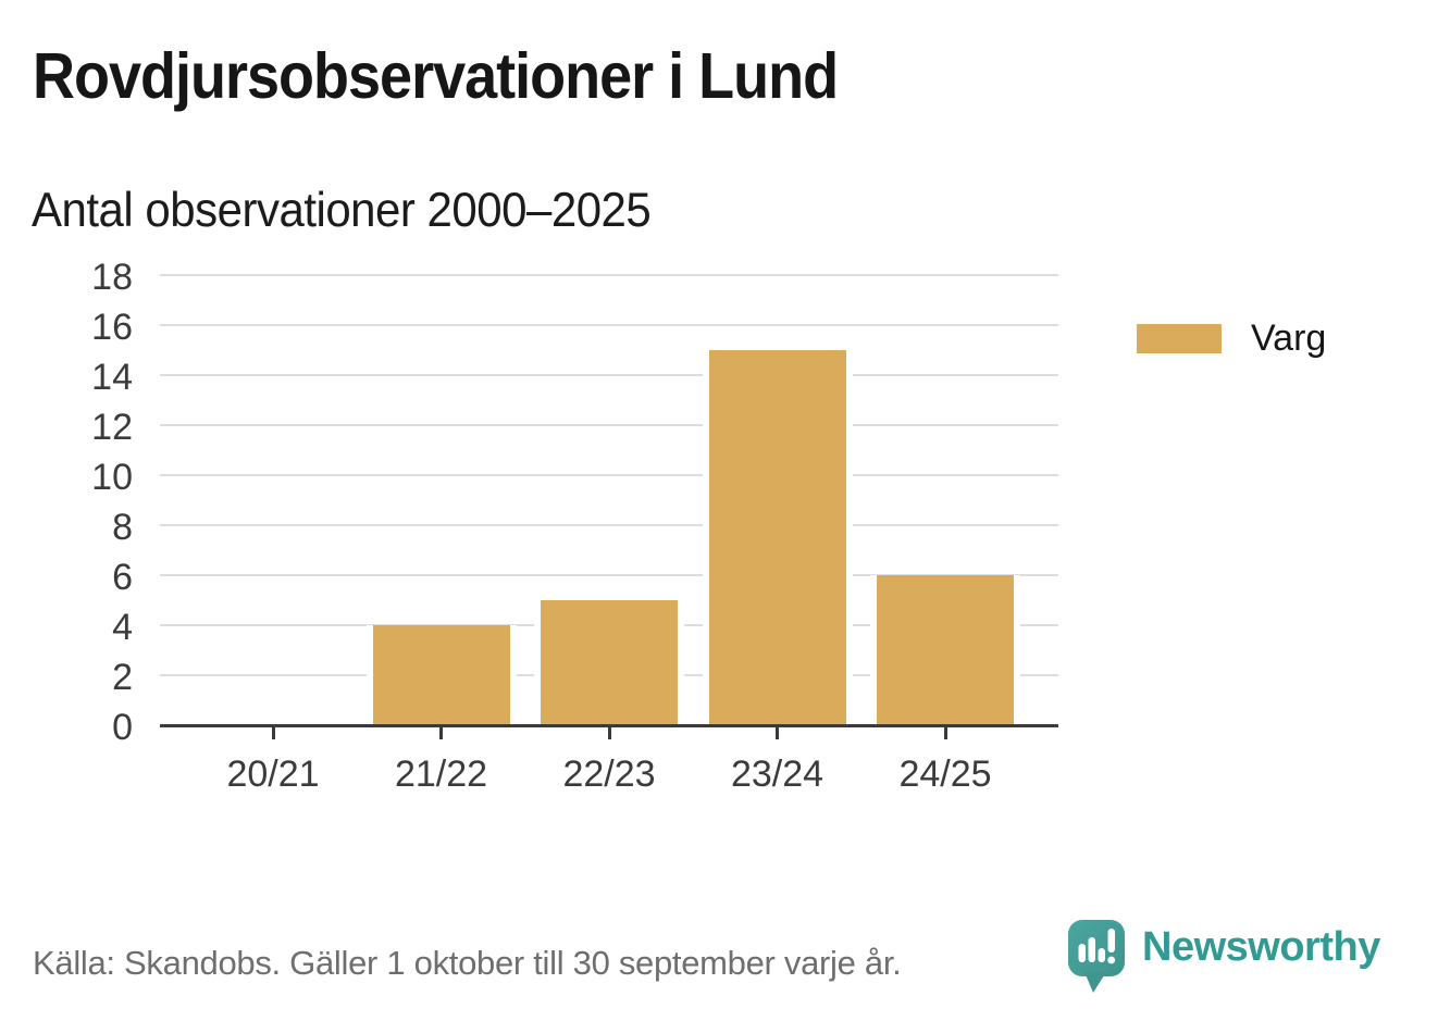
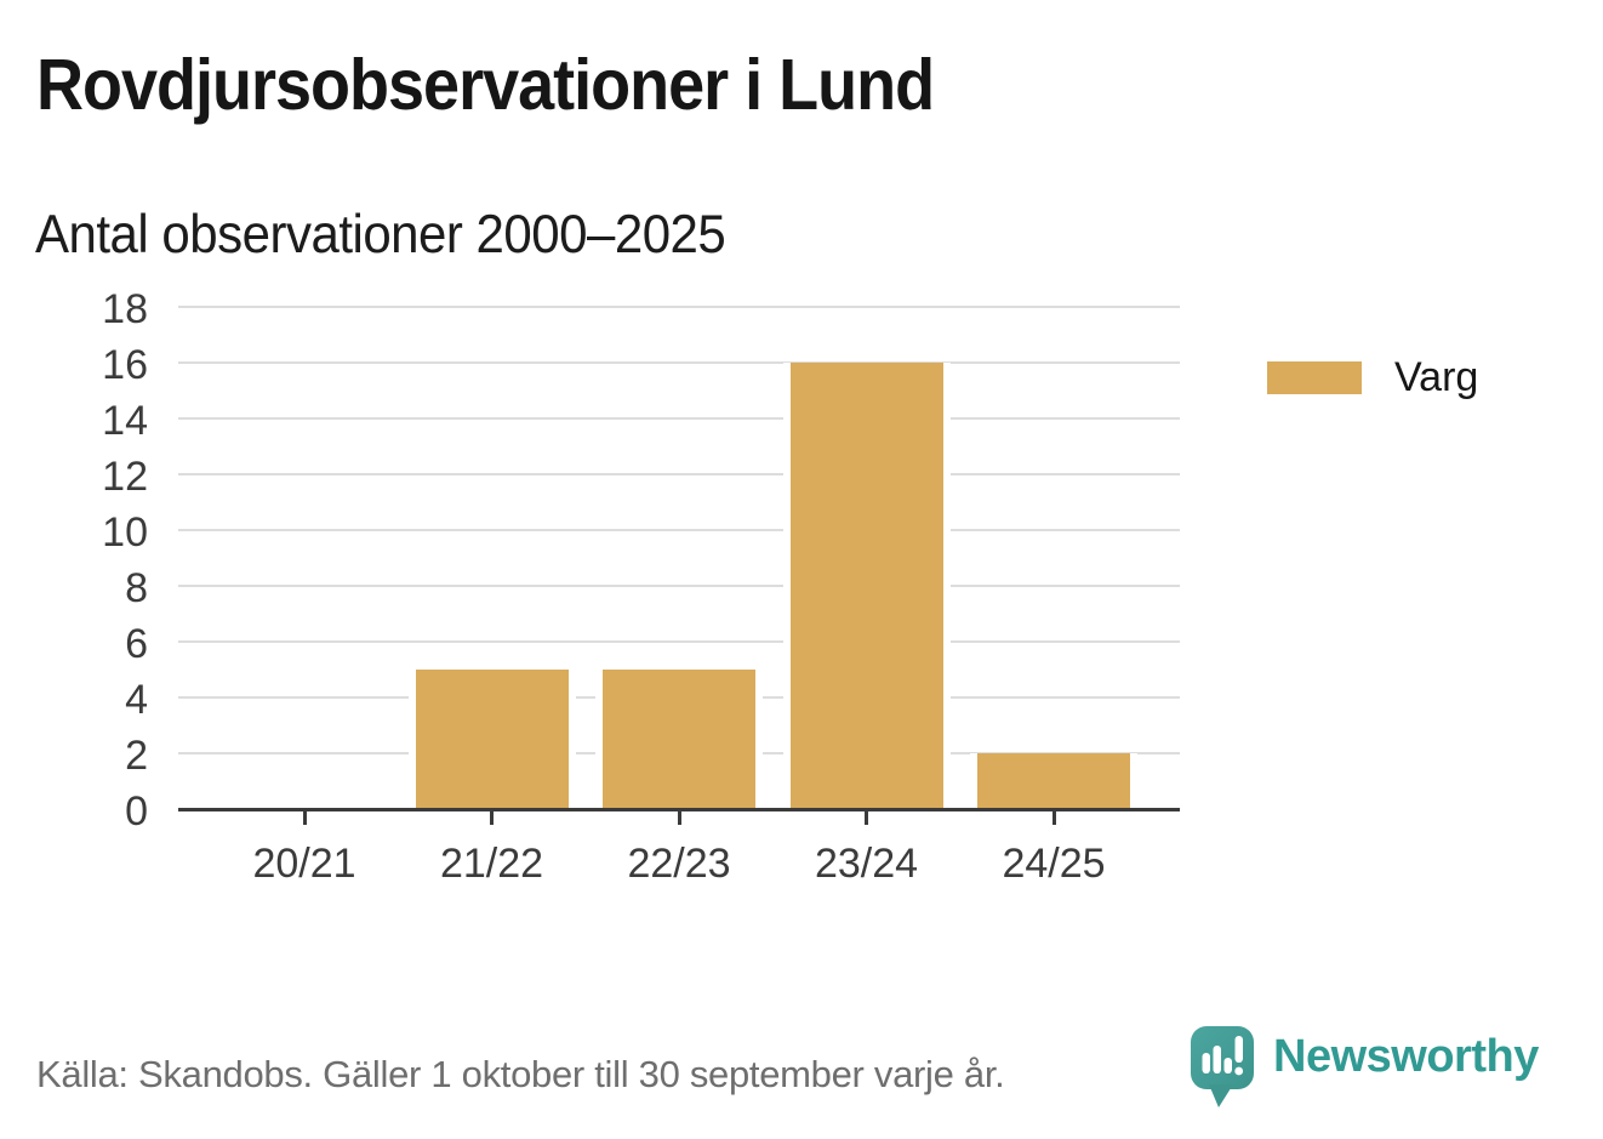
21/22: 4 -> 5
23/24: 15 -> 16
24/25: 6 -> 2
